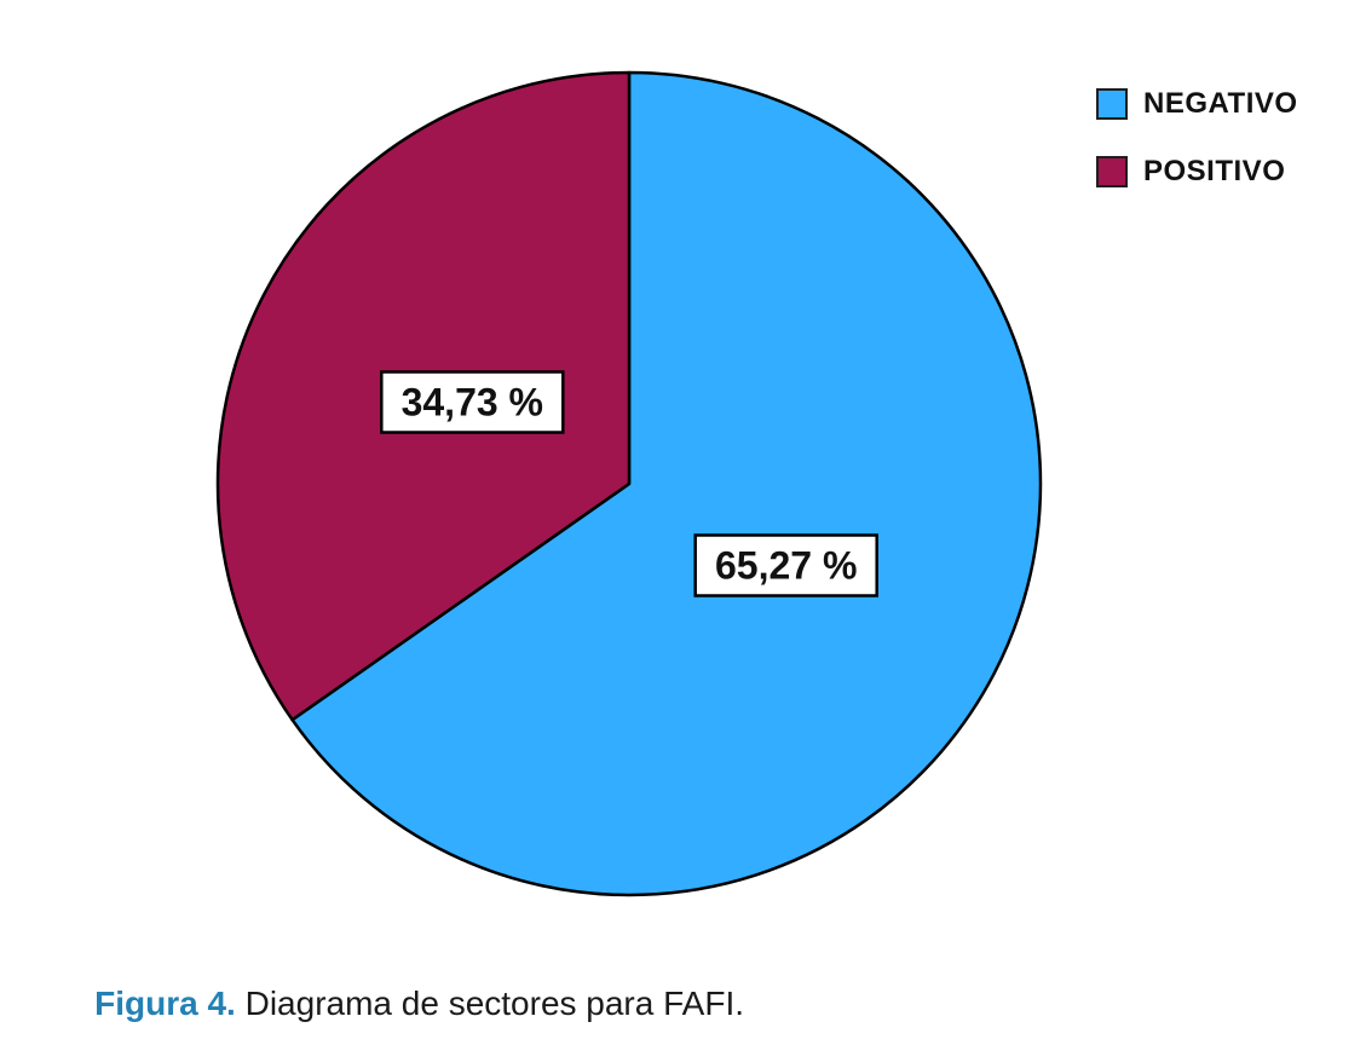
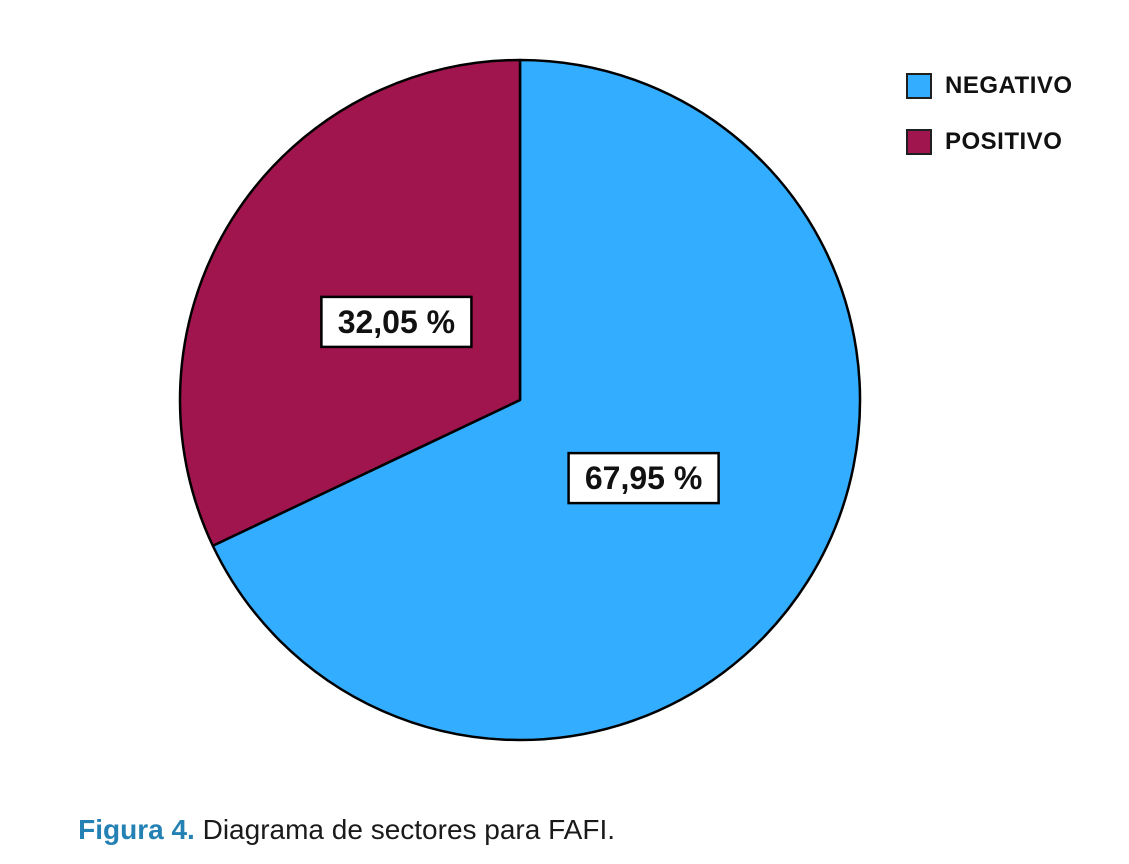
NEGATIVO: 65,27 -> 67,95
POSITIVO: 34,73 -> 32,05
